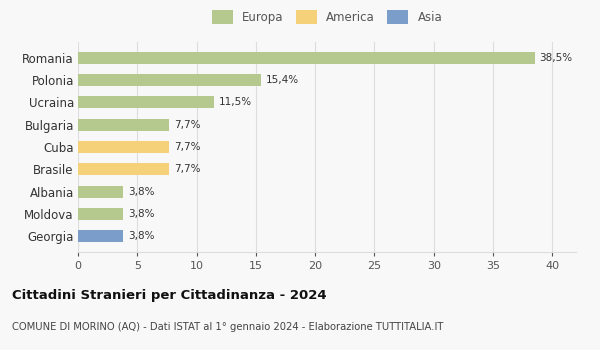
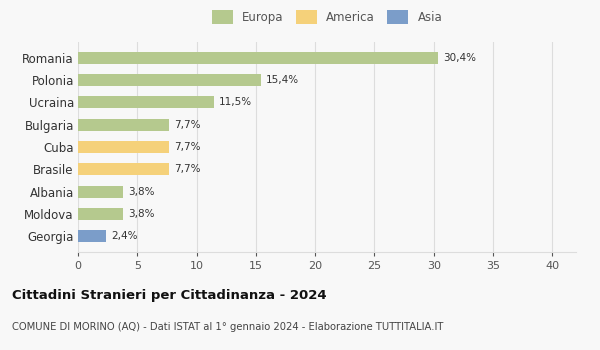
Romania: 38,5% -> 30,4%
Georgia: 3,8% -> 2,4%
